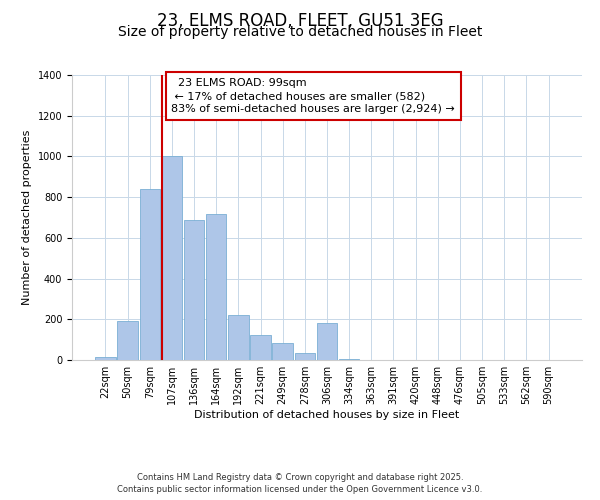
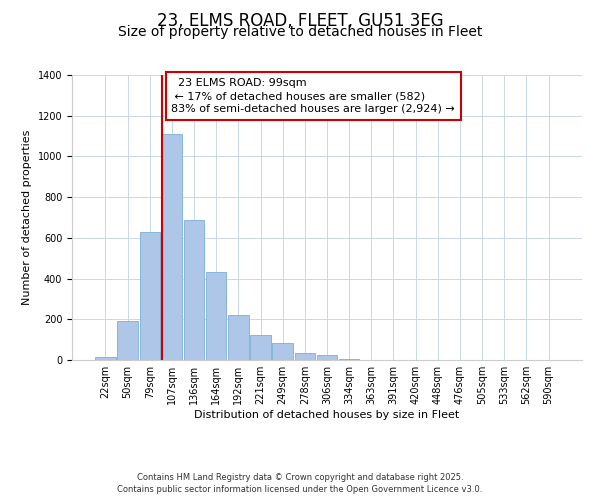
79sqm: 840 -> 628
107sqm: 1000 -> 1112
164sqm: 715 -> 430
306sqm: 180 -> 27
